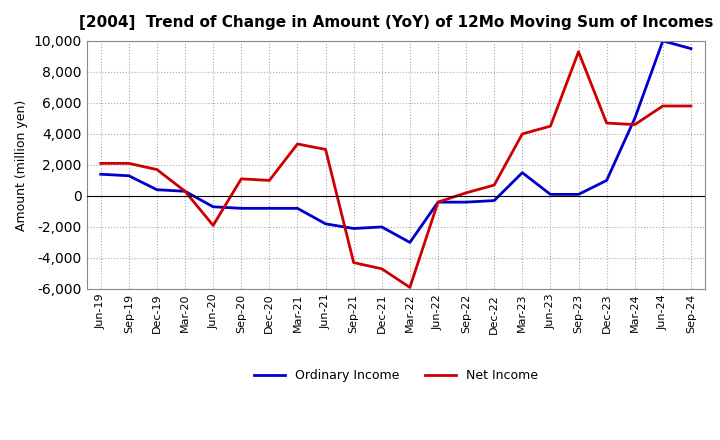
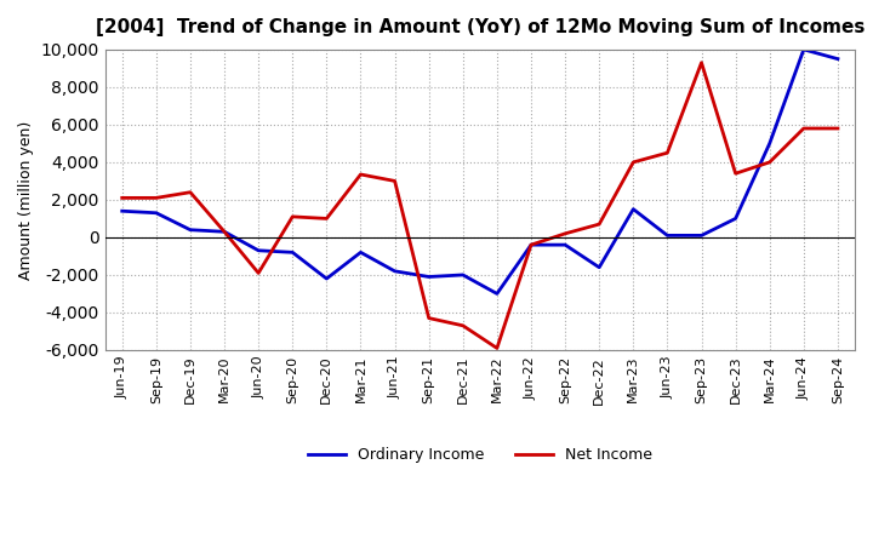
Net Income/Dec-19: 1,700 -> 2,400
Ordinary Income/Dec-20: -800 -> -2,200
Ordinary Income/Dec-22: -300 -> -1,600
Net Income/Dec-23: 4,700 -> 3,400
Net Income/Mar-24: 4,600 -> 4,000
